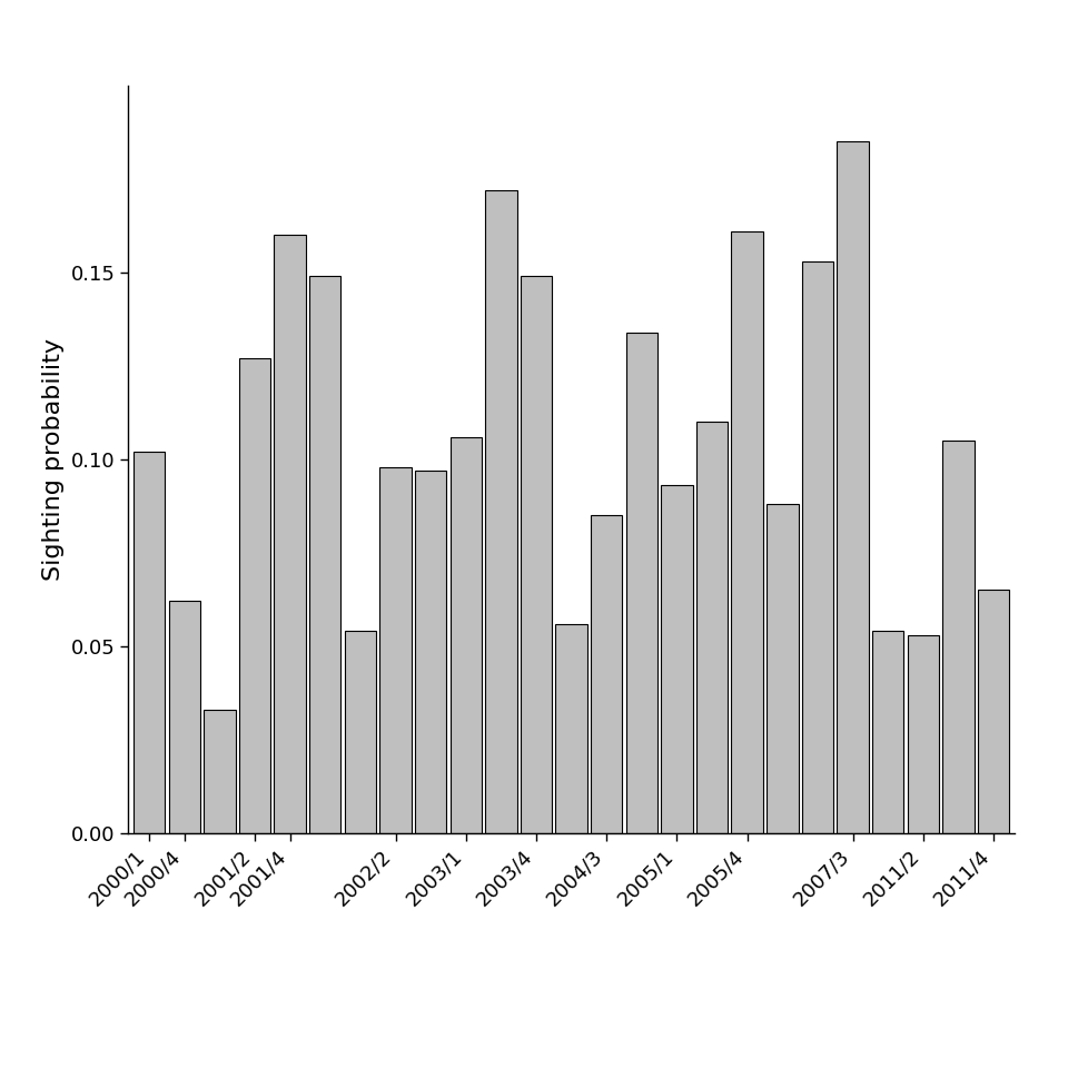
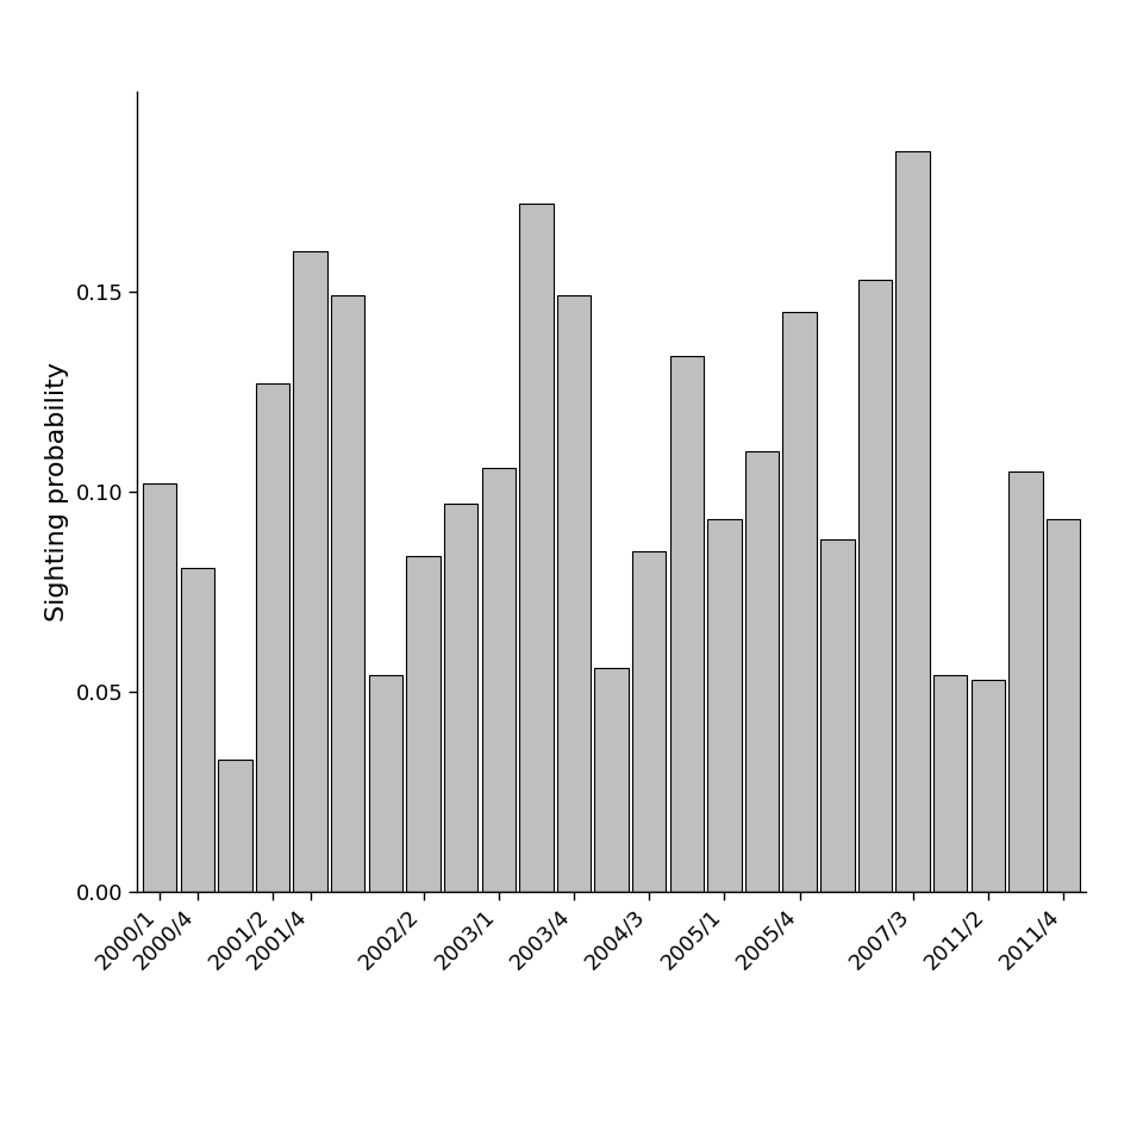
2000/4: 0.062 -> 0.081
2002/2: 0.098 -> 0.084
2005/4: 0.161 -> 0.145
2011/4: 0.065 -> 0.093
